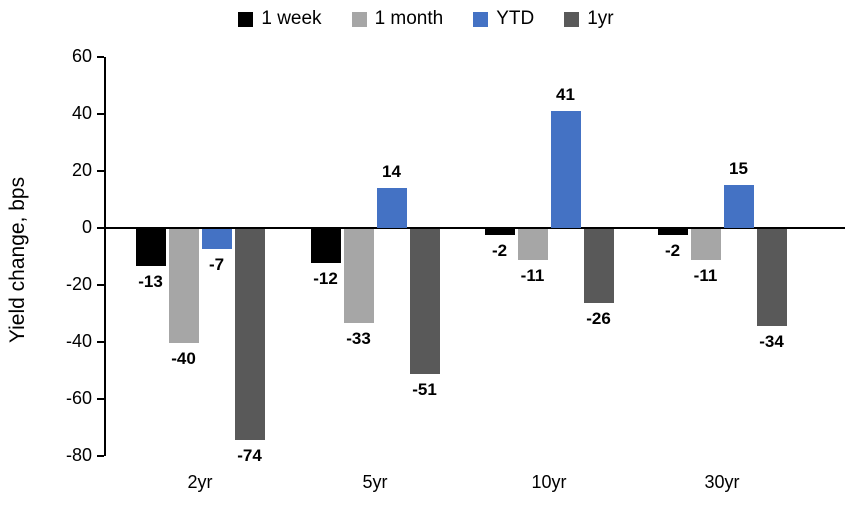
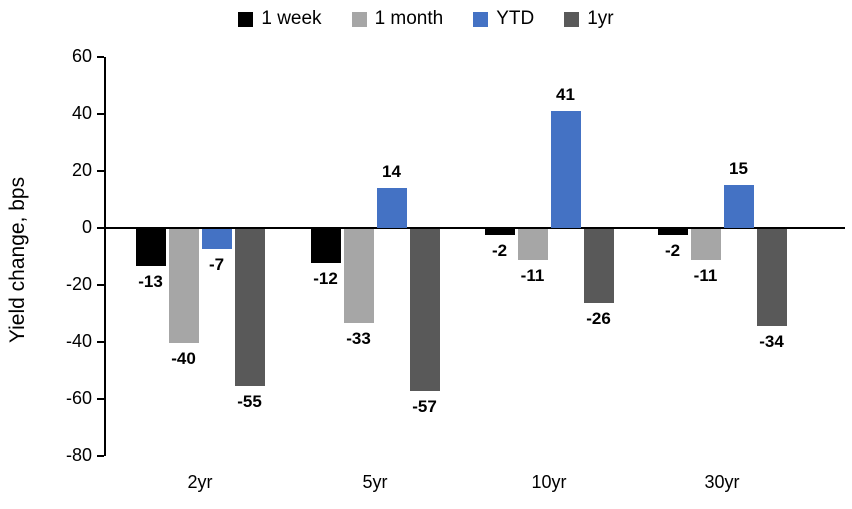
1yr/2yr: -74 -> -55
1yr/5yr: -51 -> -57
